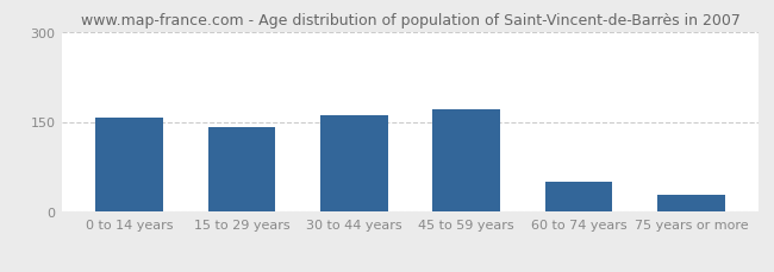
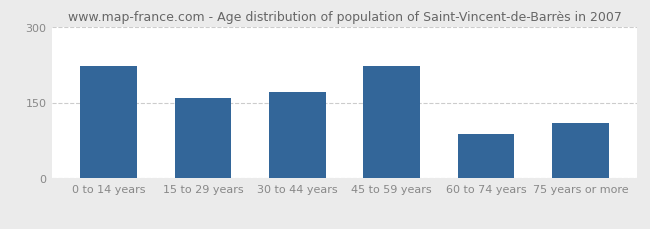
0 to 14 years: 156 -> 222
15 to 29 years: 142 -> 158
30 to 44 years: 160 -> 170
45 to 59 years: 170 -> 222
60 to 74 years: 50 -> 88
75 years or more: 28 -> 110
